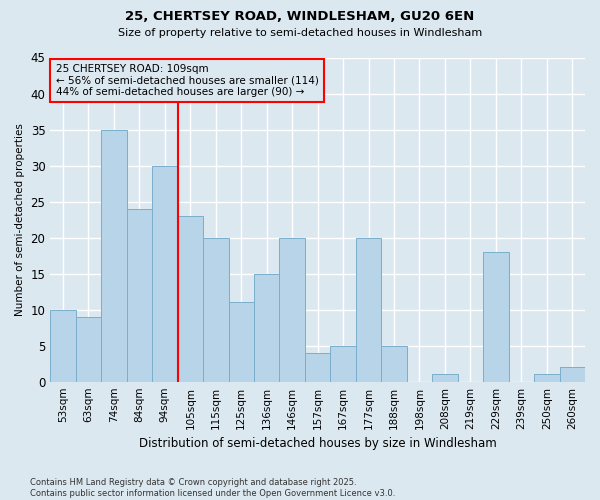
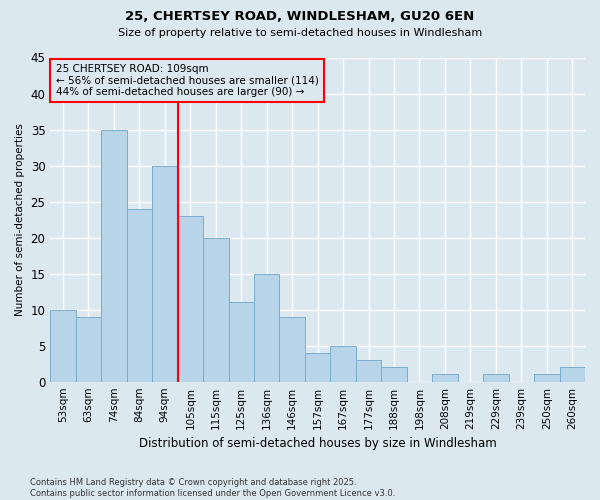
146sqm: 20 -> 9
177sqm: 20 -> 3
188sqm: 5 -> 2
229sqm: 18 -> 1
